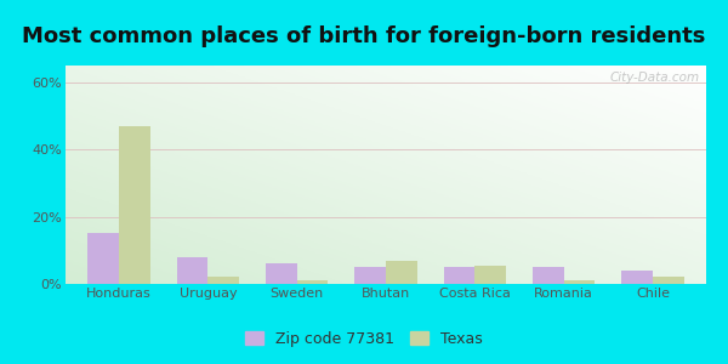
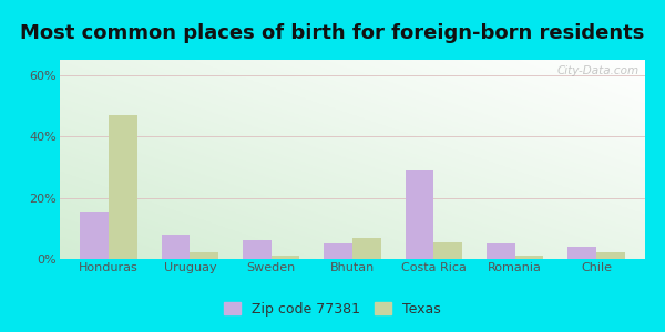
Zip code 77381/Costa Rica: 5% -> 29%
